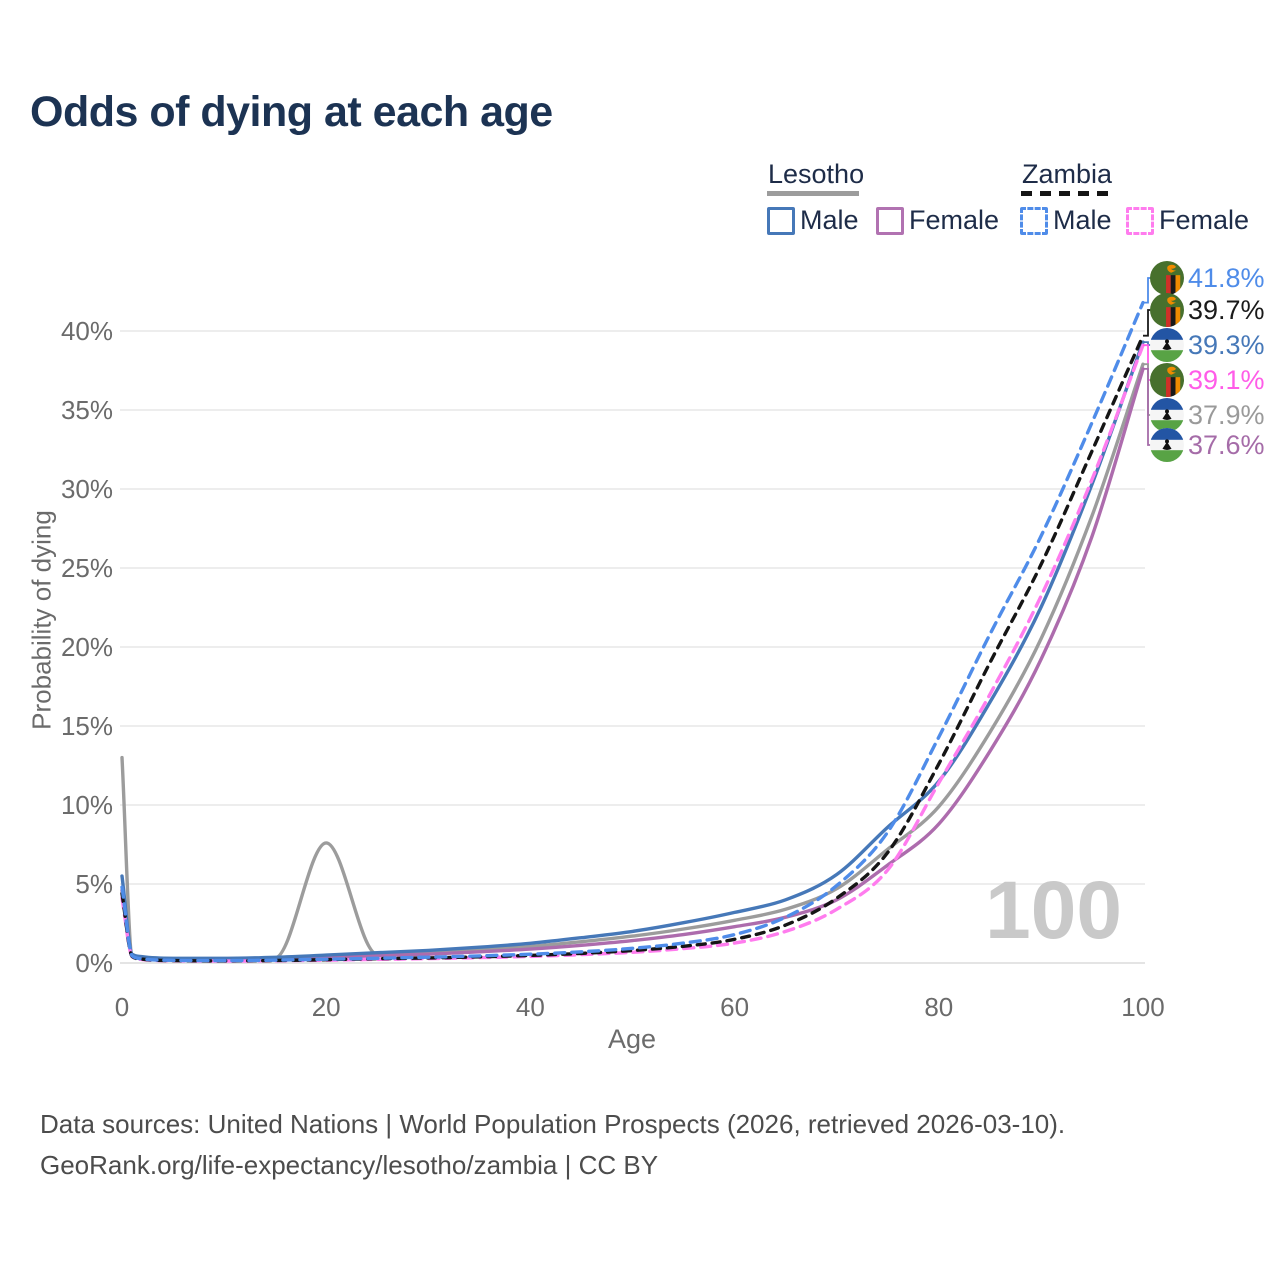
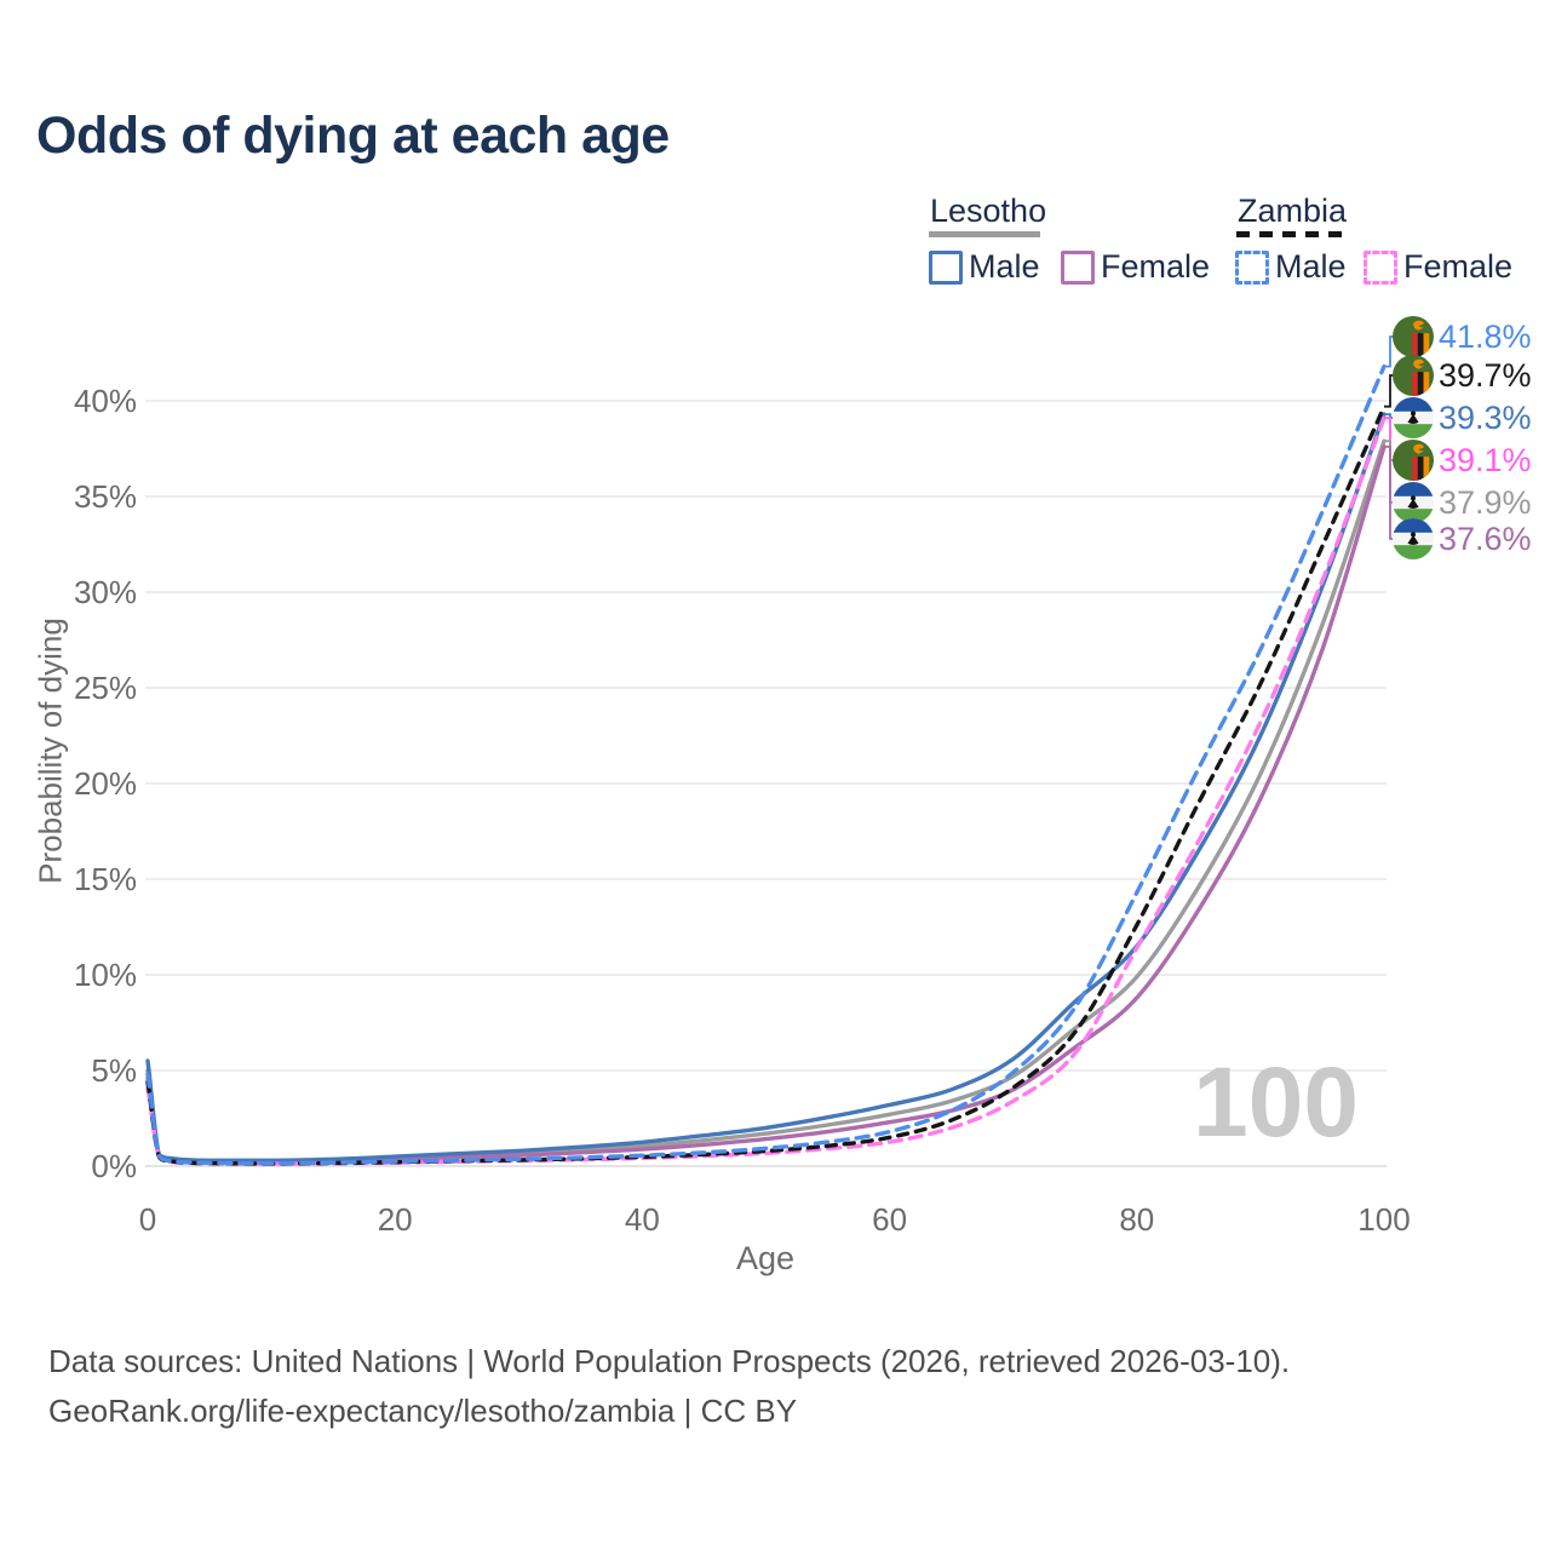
Lesotho/0: 13.0% -> 5.0%
Lesotho/20: 7.6% -> 0.4%
